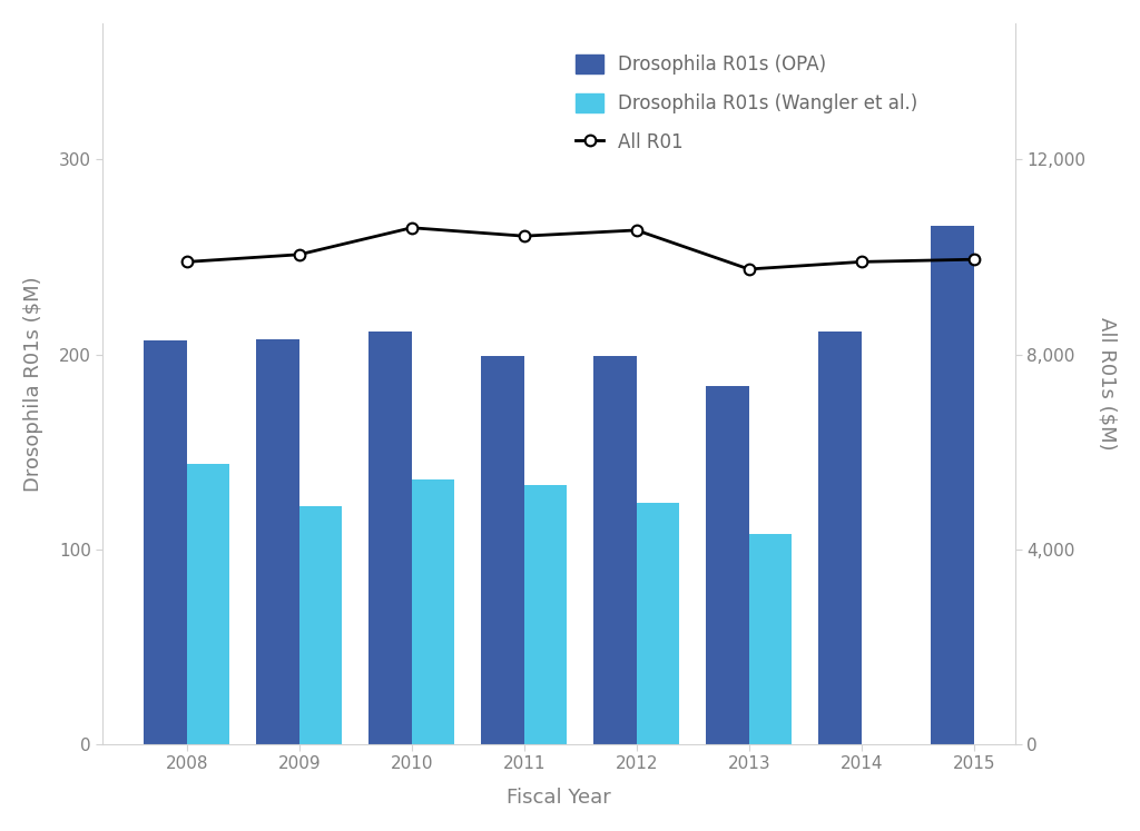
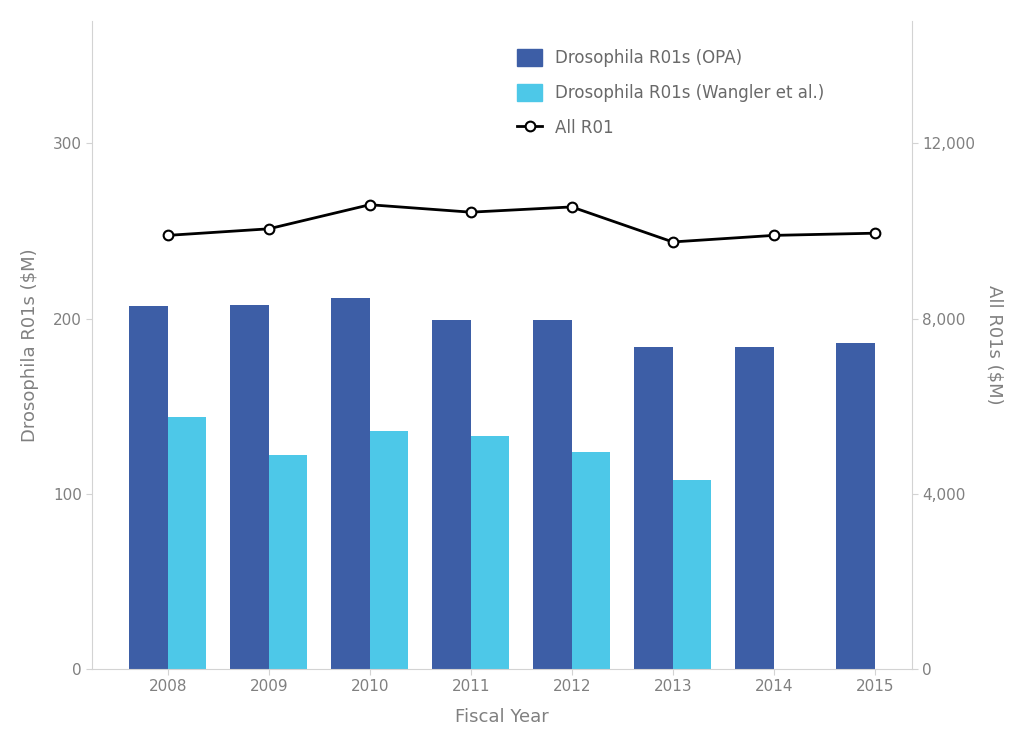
Drosophila R01s (OPA)/2014: 212 -> 184
Drosophila R01s (OPA)/2015: 266 -> 186
